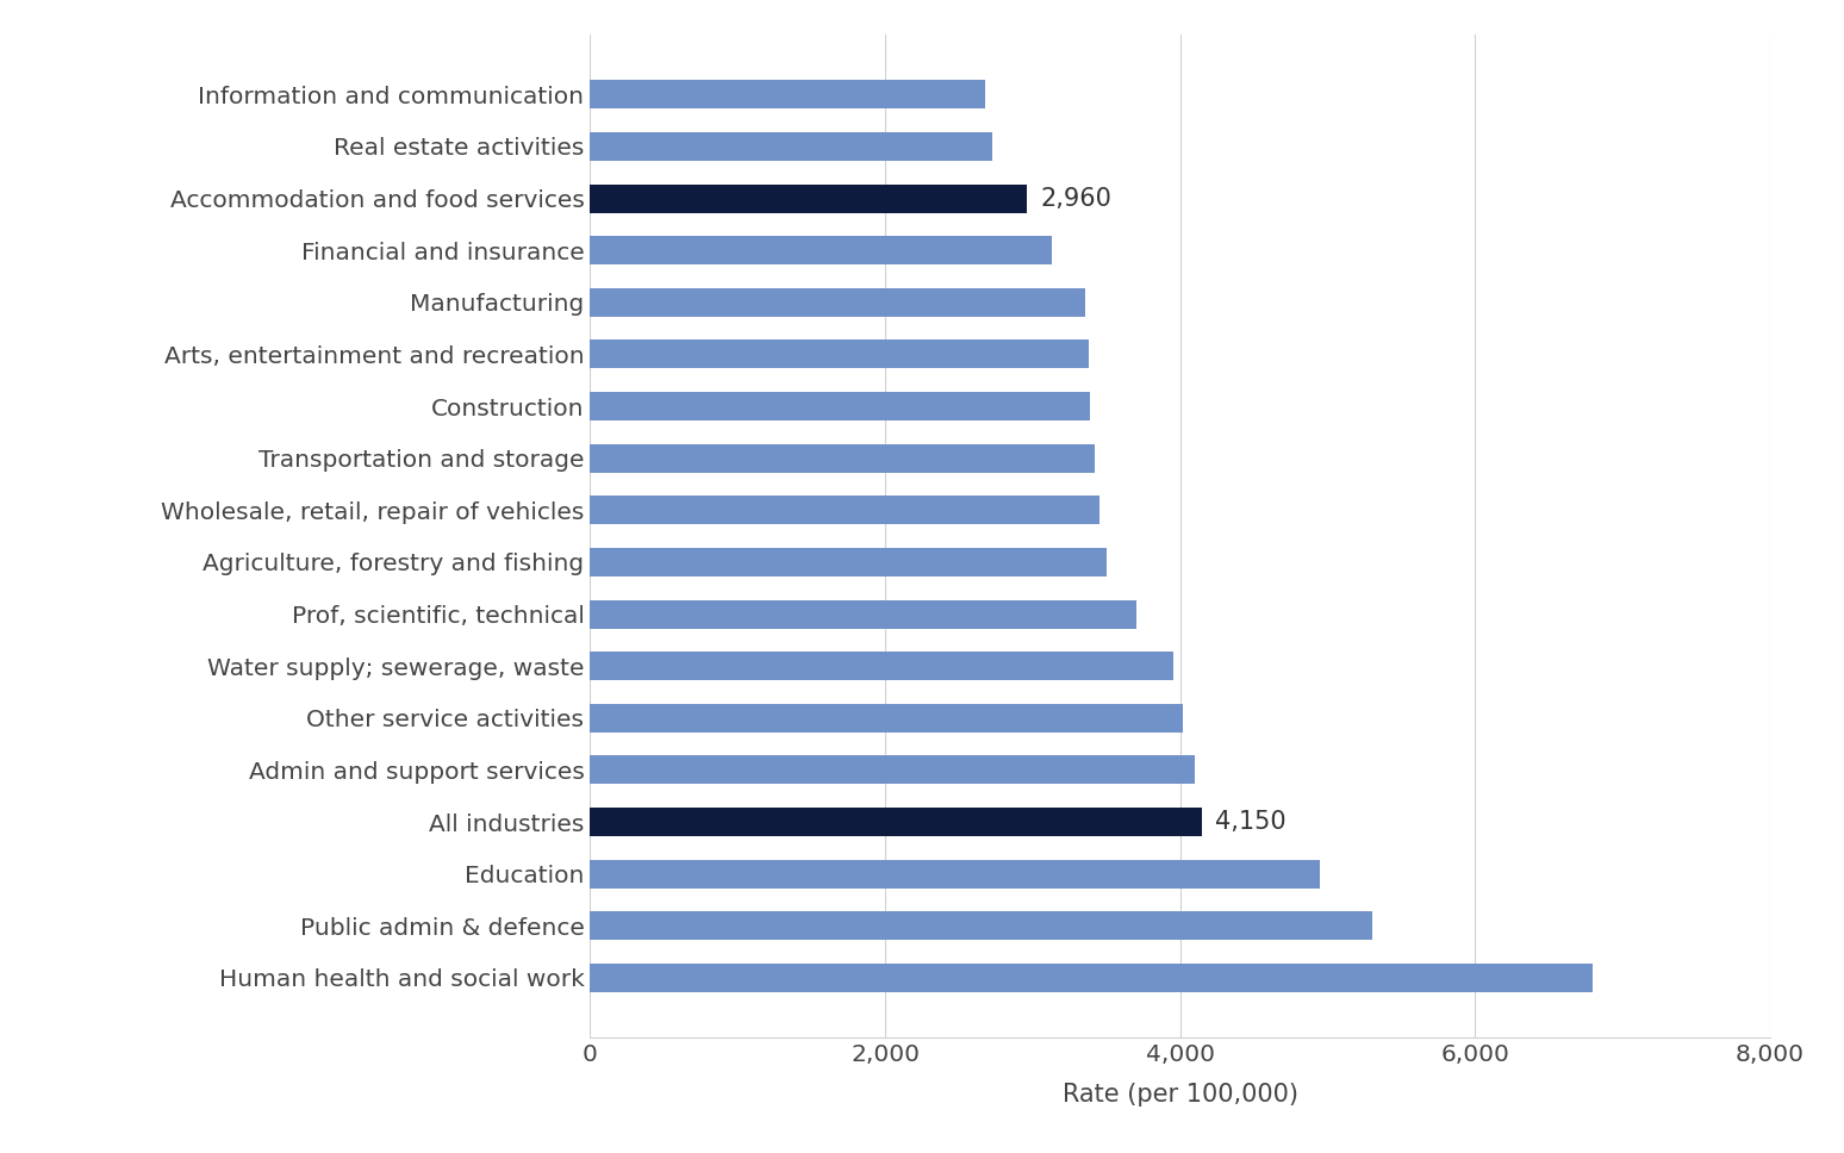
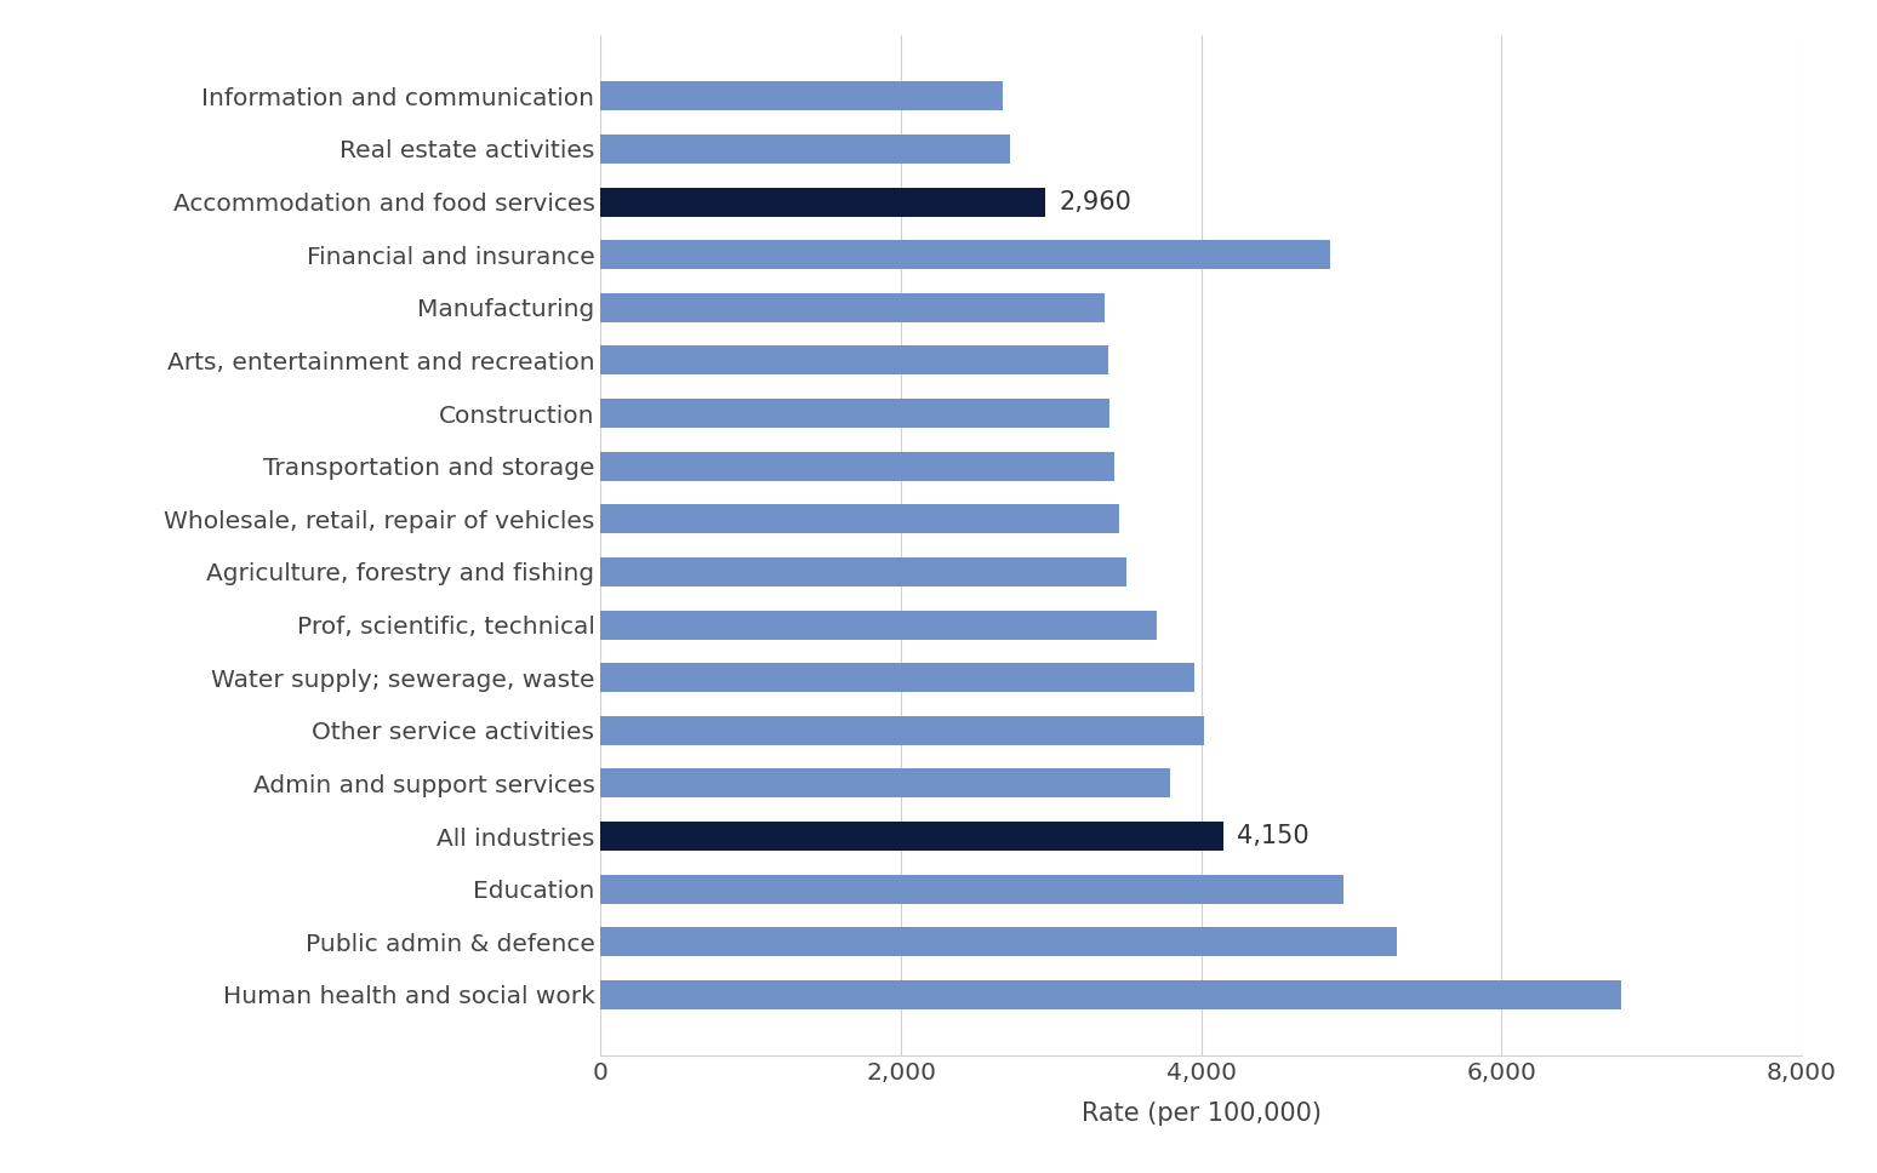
Financial and insurance: 3,130 -> 4,860
Admin and support services: 4,100 -> 3,790
